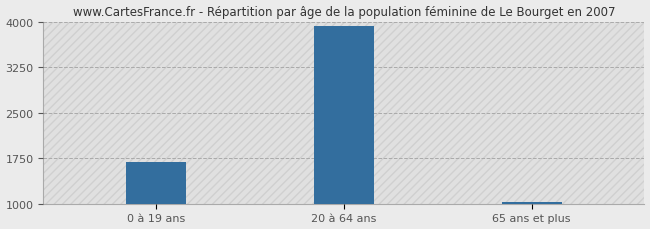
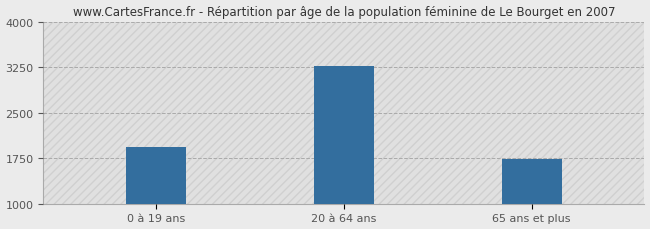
0 à 19 ans: 1680 -> 1940
20 à 64 ans: 3930 -> 3260
65 ans et plus: 1030 -> 1740
